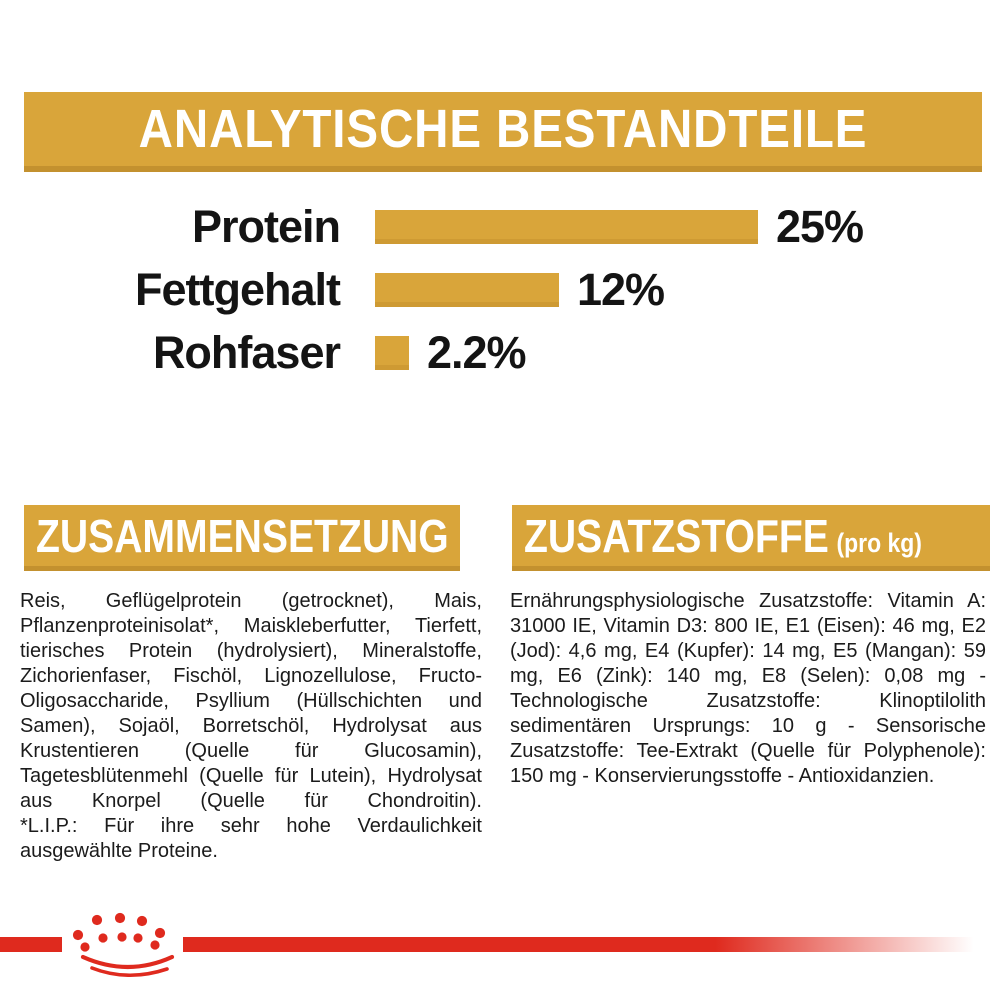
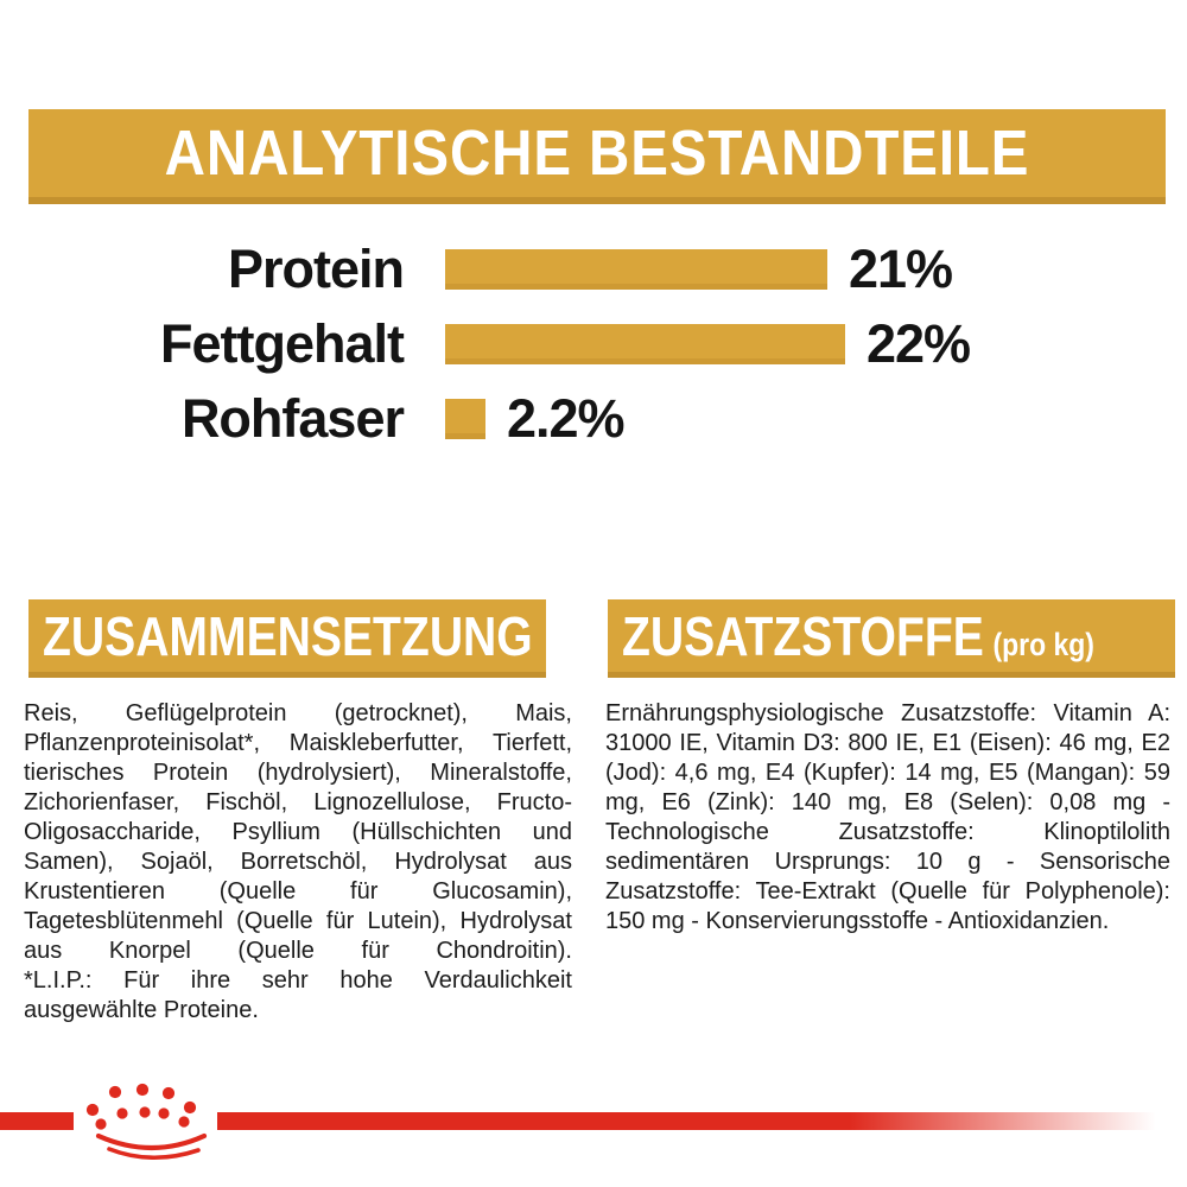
Protein: 25% -> 21%
Fettgehalt: 12% -> 22%
